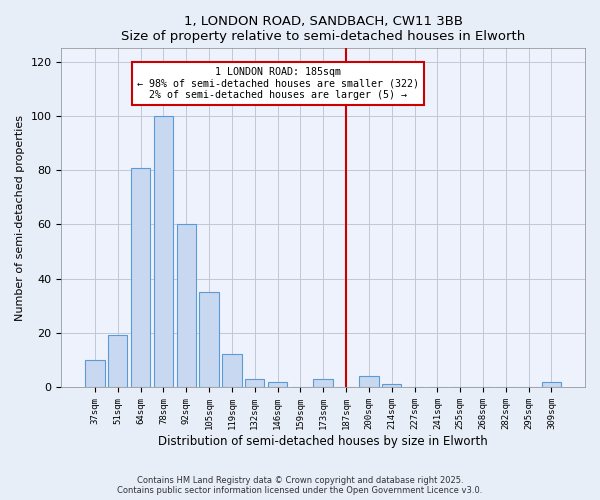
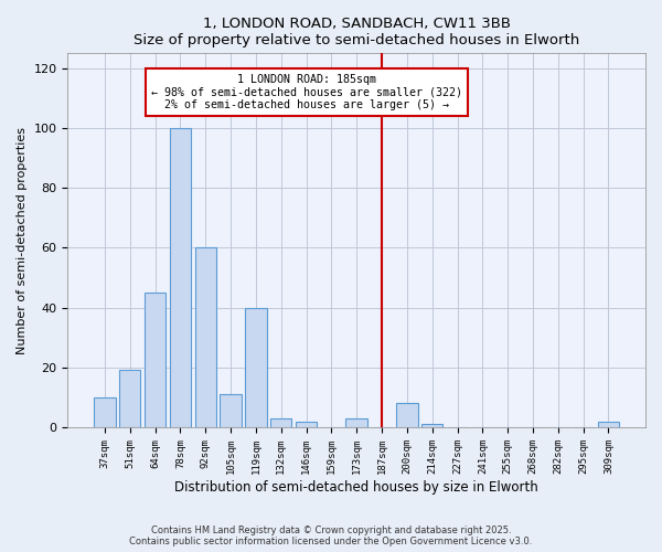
64sqm: 81 -> 45
105sqm: 35 -> 11
119sqm: 12 -> 40
200sqm: 4 -> 8
